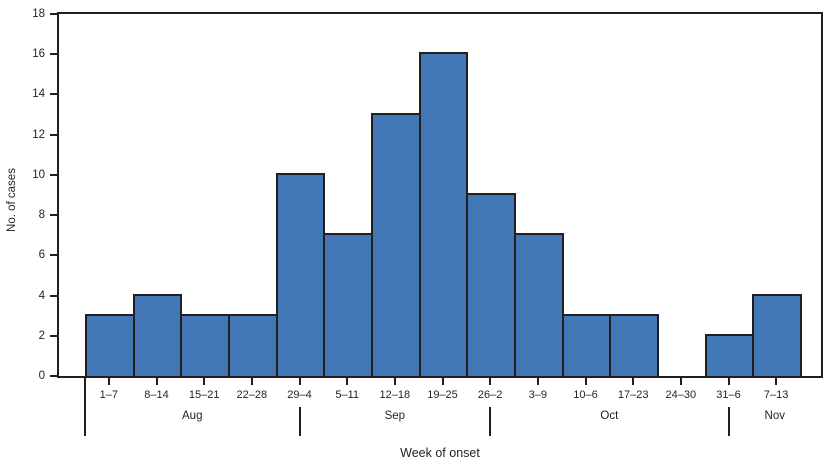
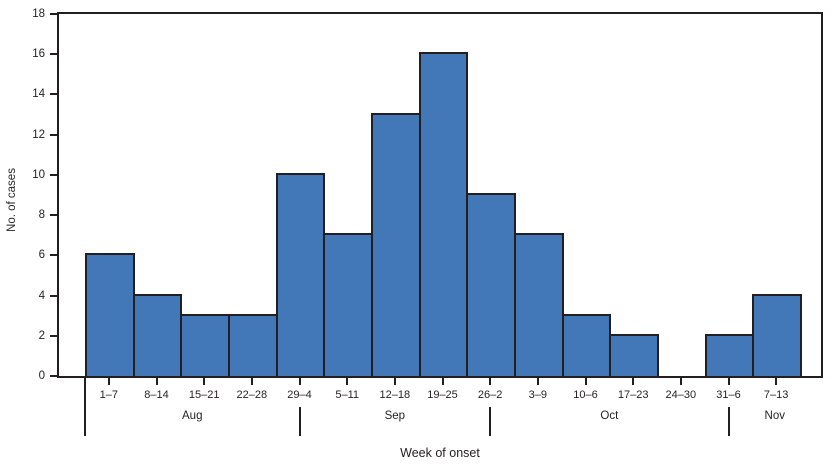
1–7: 3 -> 6
17–23: 3 -> 2
